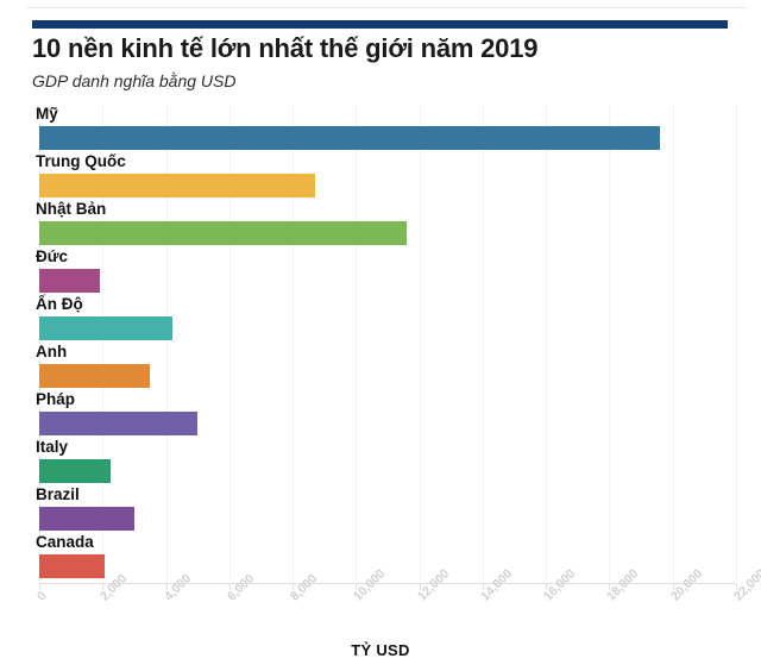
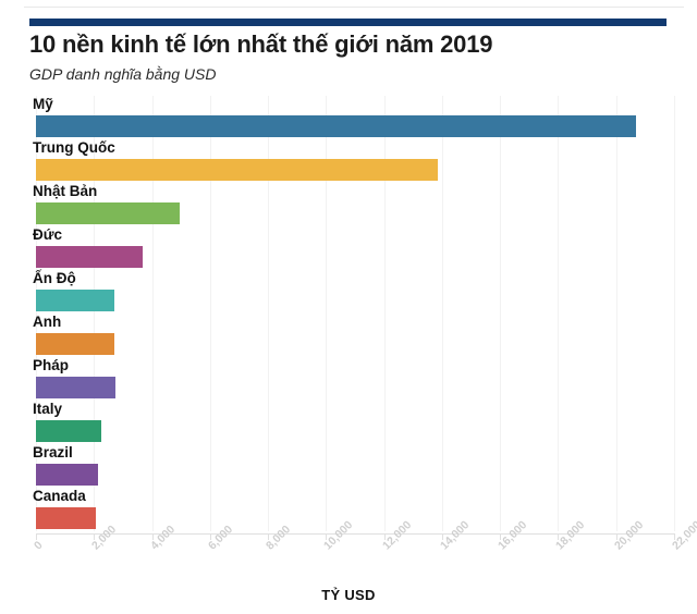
Mỹ: 19600 -> 20700
Trung Quốc: 8700 -> 13800
Nhật Bản: 11600 -> 5000
Đức: 1900 -> 3700
Ấn Độ: 4200 -> 2700
Anh: 3500 -> 2700
Pháp: 5000 -> 2700
Brazil: 3000 -> 2100
